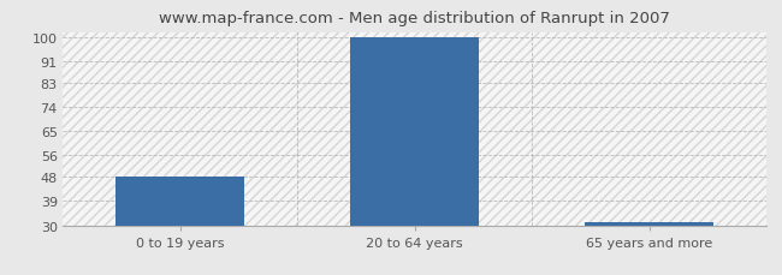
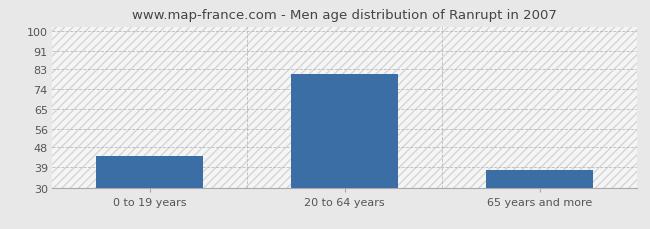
0 to 19 years: 48 -> 44
20 to 64 years: 100 -> 81
65 years and more: 31 -> 38
